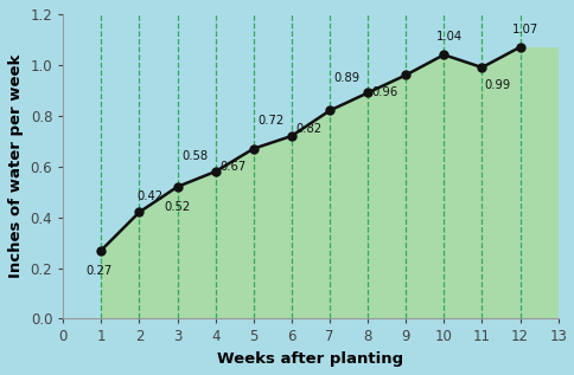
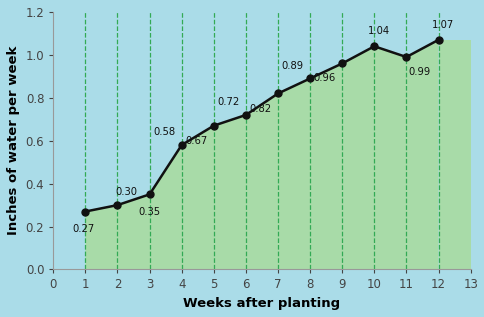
2: 0.42 -> 0.30
3: 0.52 -> 0.35
